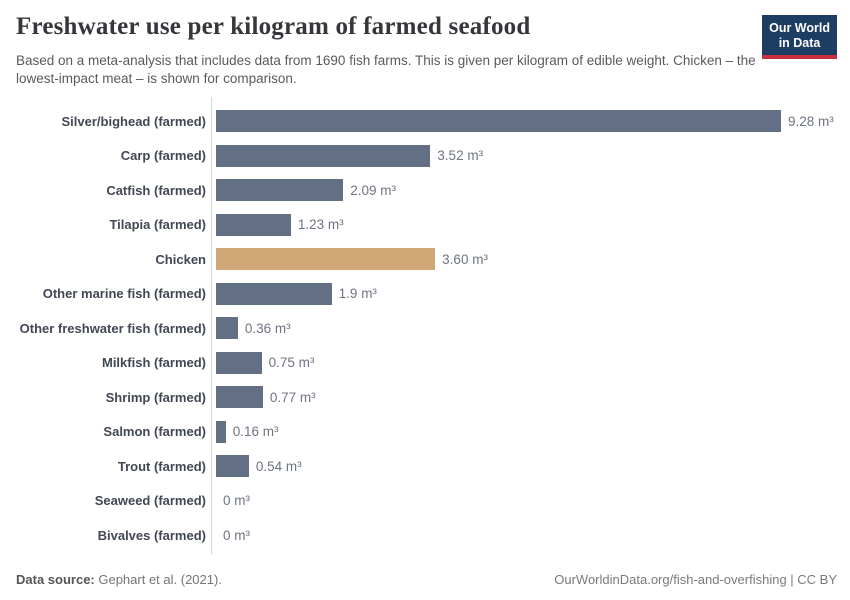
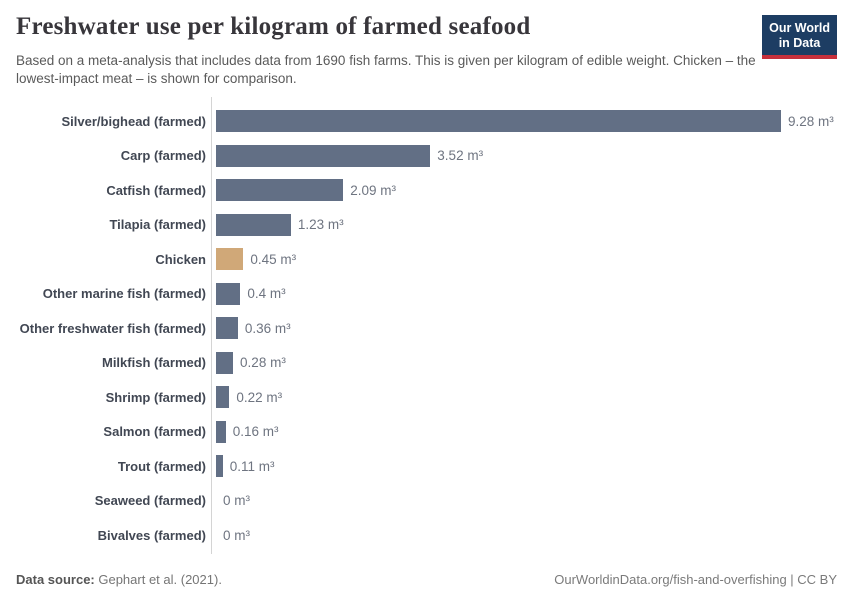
Chicken: 3.60 -> 0.45
Other marine fish (farmed): 1.9 -> 0.4
Milkfish (farmed): 0.75 -> 0.28
Shrimp (farmed): 0.77 -> 0.22
Trout (farmed): 0.54 -> 0.11
